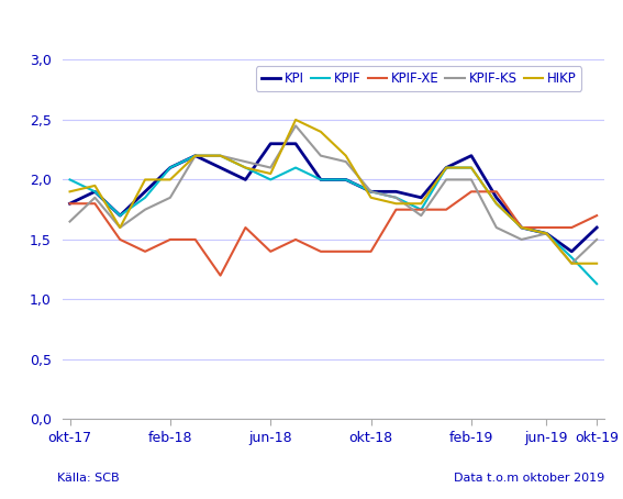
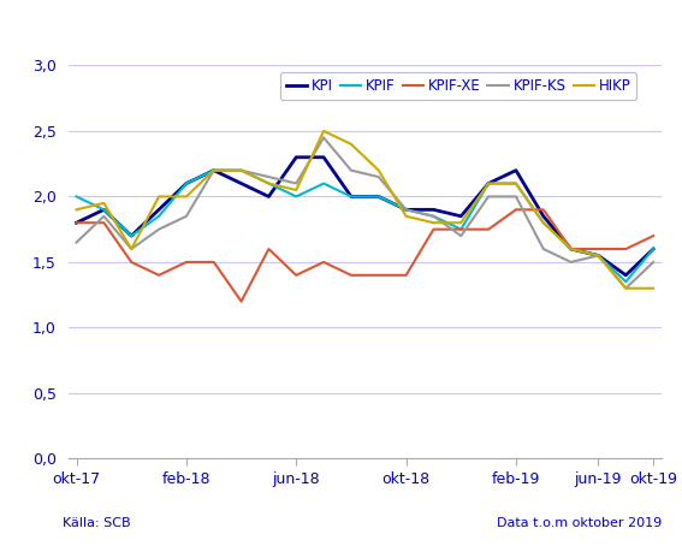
KPIF/okt-19: 1,13 -> 1,60
